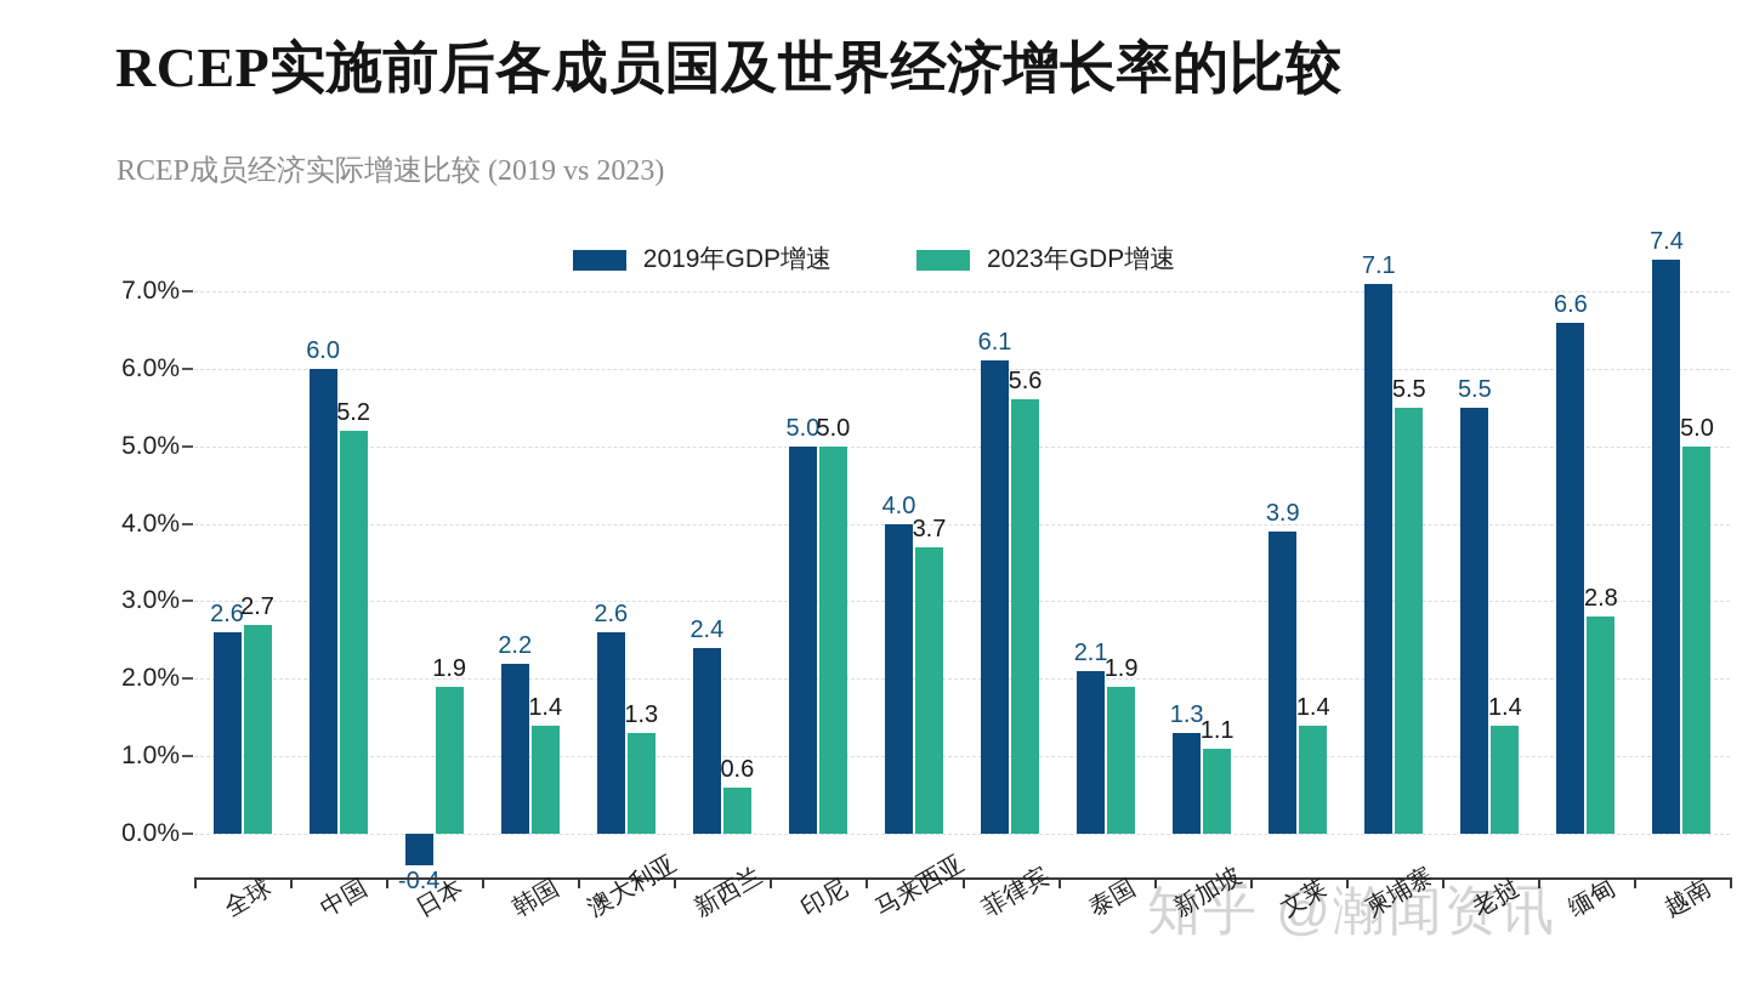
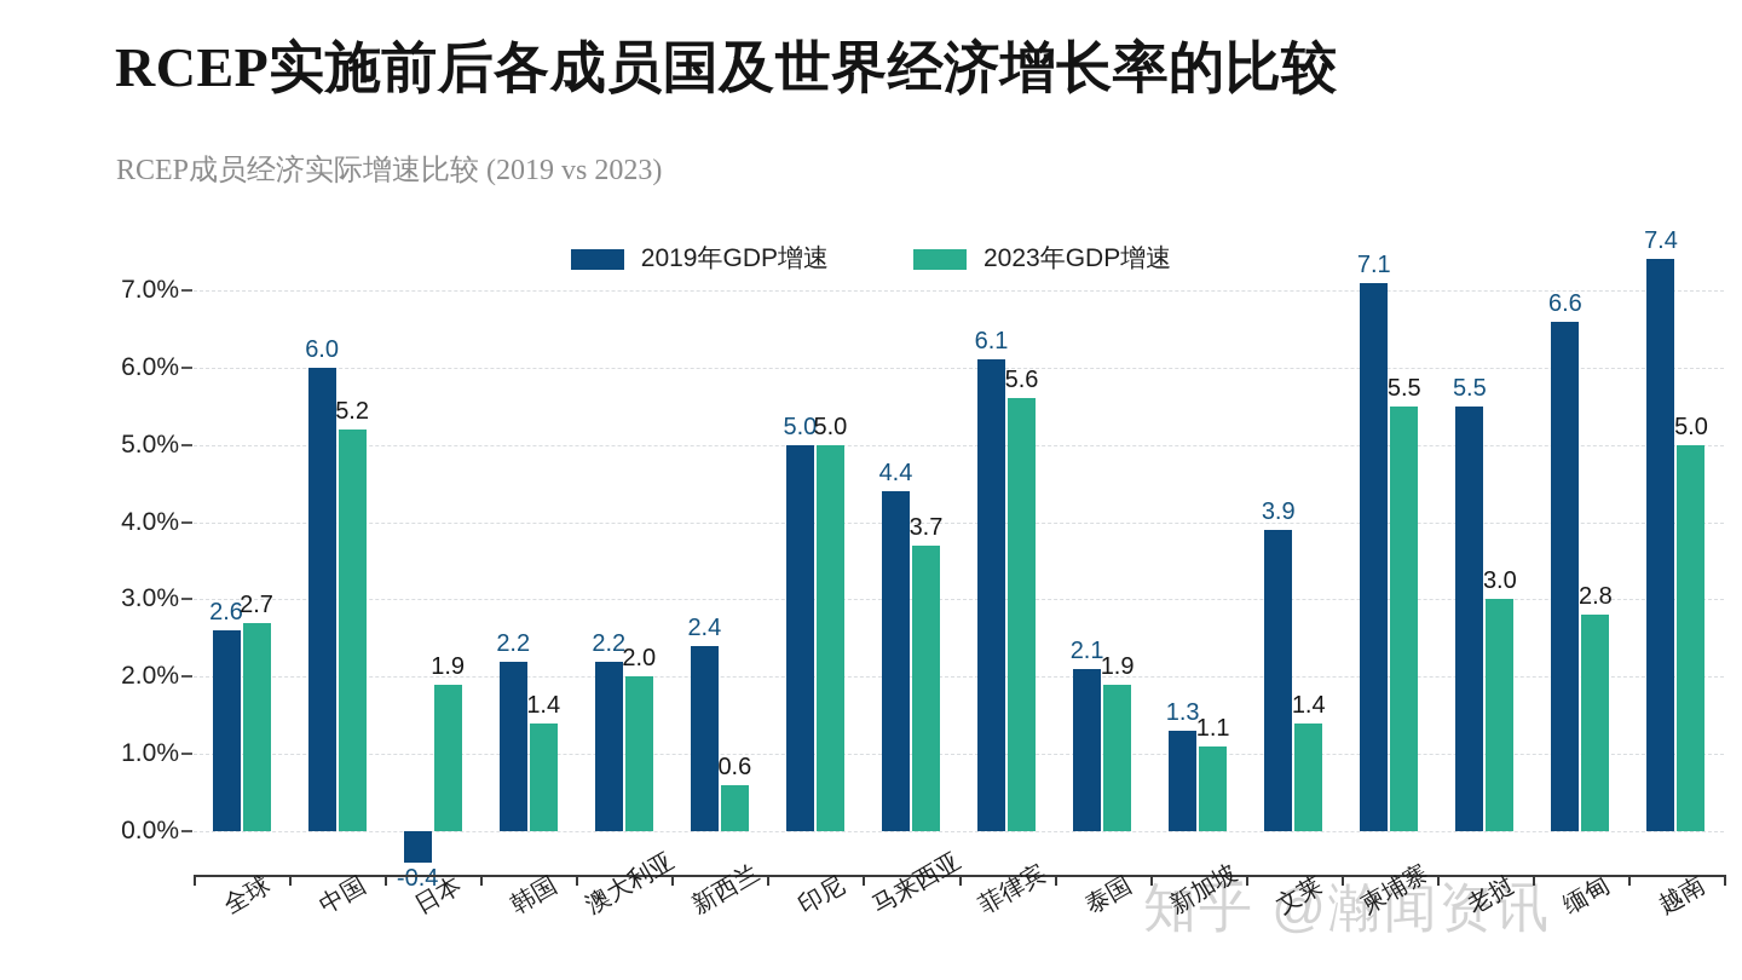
2019年GDP增速/澳大利亚: 2.6 -> 2.2
2023年GDP增速/澳大利亚: 1.3 -> 2.0
2019年GDP增速/马来西亚: 4.0 -> 4.4
2023年GDP增速/老挝: 1.4 -> 3.0
